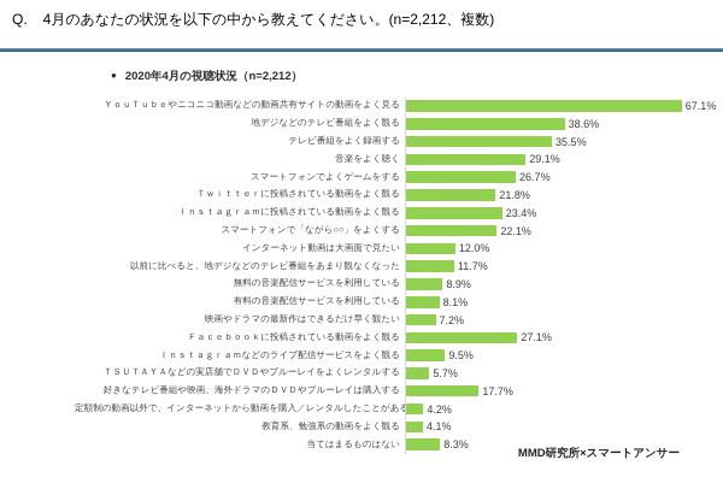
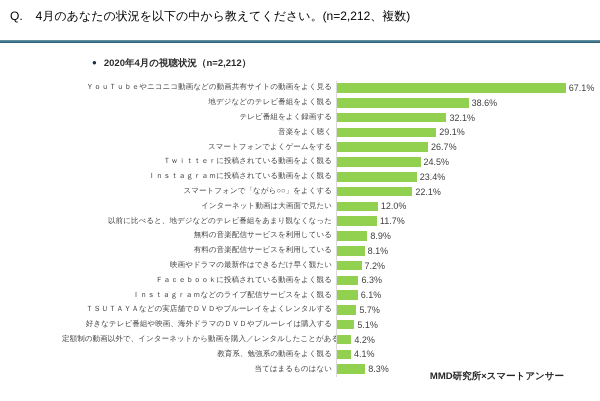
テレビ番組をよく録画する: 35.5% -> 32.1%
Ｔｗｉｔｔｅｒに投稿されている動画をよく観る: 21.8% -> 24.5%
Ｆａｃｅｂｏｏｋに投稿されている動画をよく観る: 27.1% -> 6.3%
Ｉｎｓｔａｇｒａｍなどのライブ配信サービスをよく観る: 9.5% -> 6.1%
好きなテレビ番組や映画、海外ドラマのＤＶＤやブルーレイは購入する: 17.7% -> 5.1%
